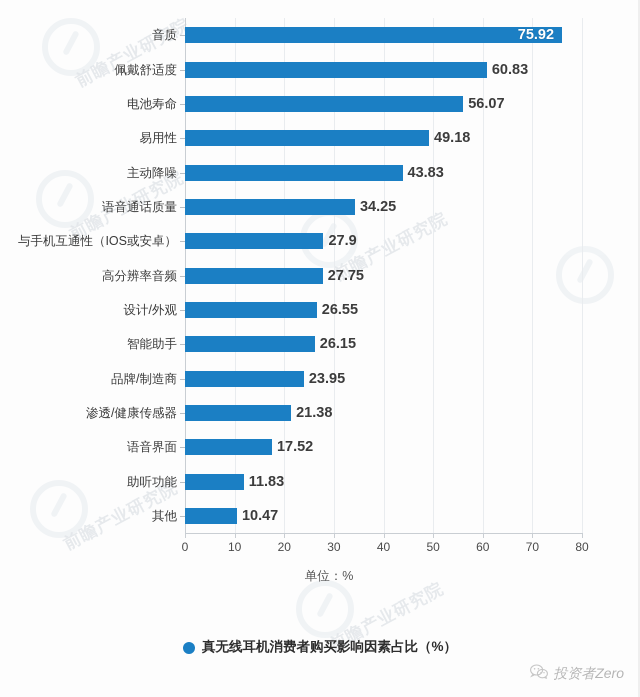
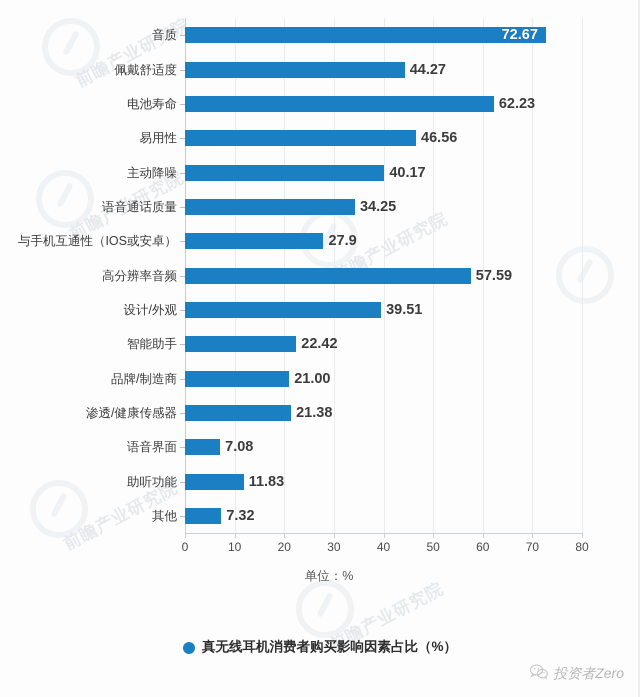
音质: 75.92 -> 72.67
佩戴舒适度: 60.83 -> 44.27
电池寿命: 56.07 -> 62.23
易用性: 49.18 -> 46.56
主动降噪: 43.83 -> 40.17
高分辨率音频: 27.75 -> 57.59
设计/外观: 26.55 -> 39.51
智能助手: 26.15 -> 22.42
品牌/制造商: 23.95 -> 21.00
语音界面: 17.52 -> 7.08
其他: 10.47 -> 7.32
